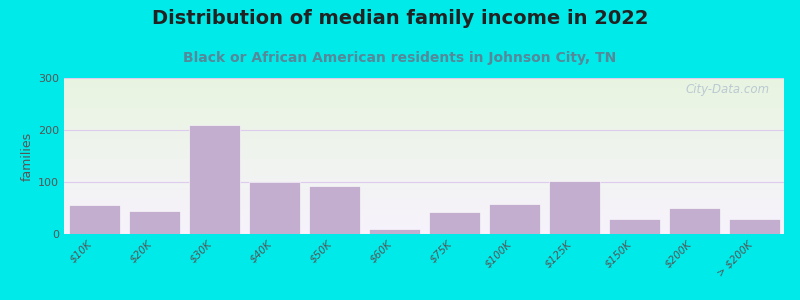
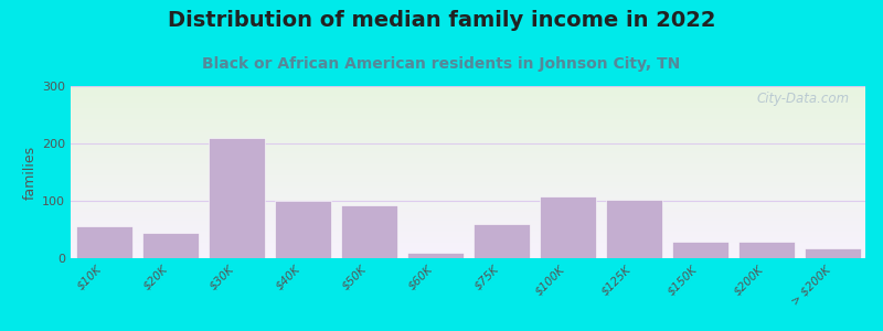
$75K: 42 -> 60
$100K: 58 -> 107
$200K: 50 -> 28
> $200K: 28 -> 17
